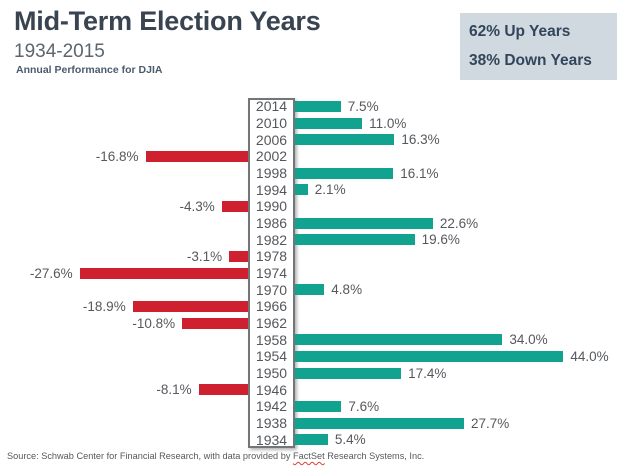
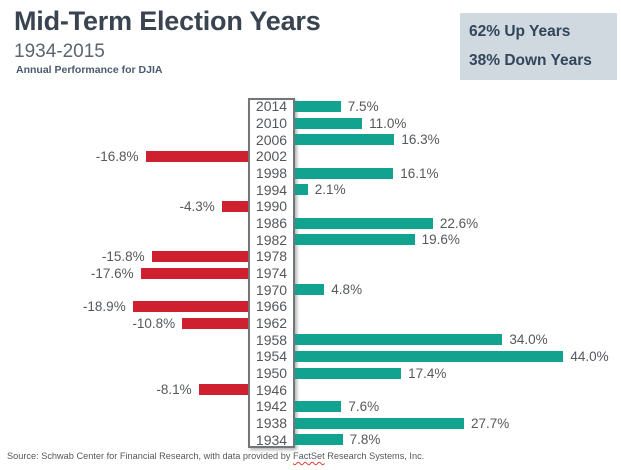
1978: -3.1% -> -15.8%
1974: -27.6% -> -17.6%
1934: 5.4% -> 7.8%
